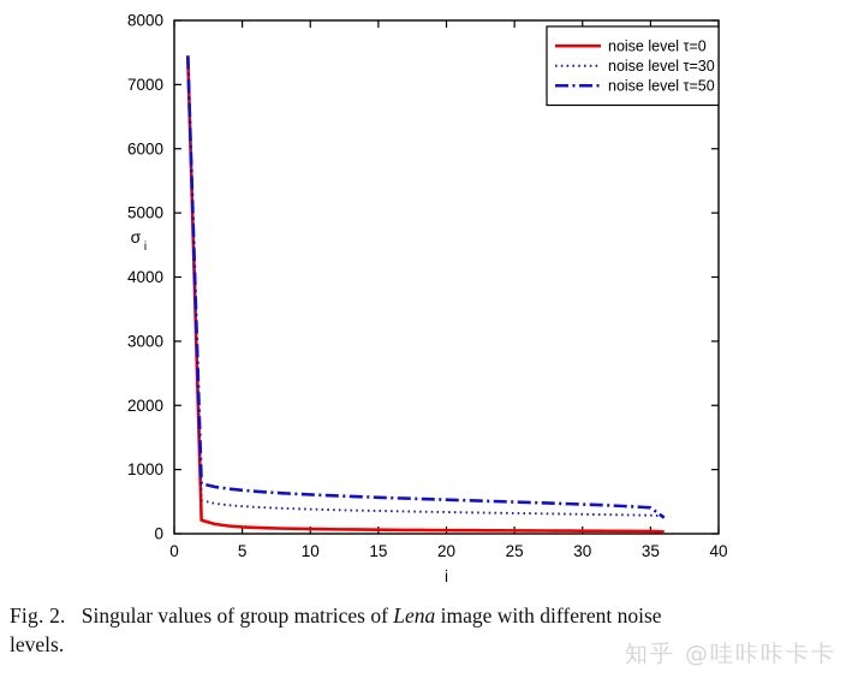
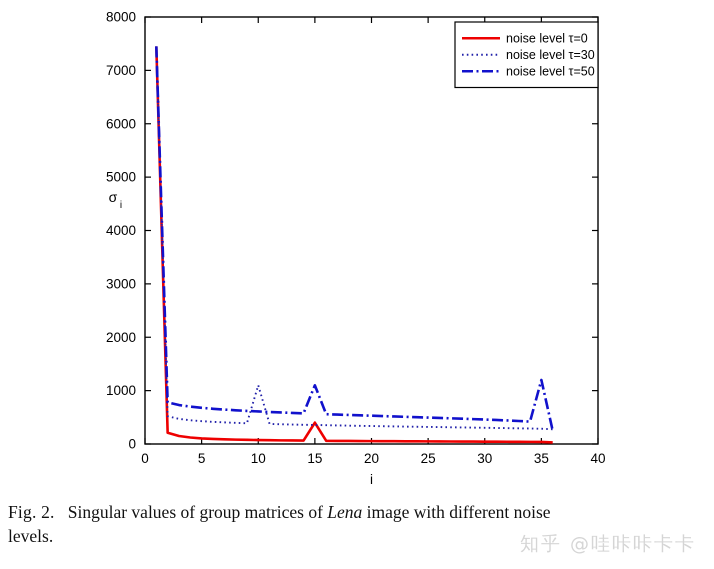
noise level τ=30/10: 400 -> 1100
noise level τ=0/15: 100 -> 400
noise level τ=50/15: 600 -> 1100
noise level τ=50/35: 400 -> 1200
